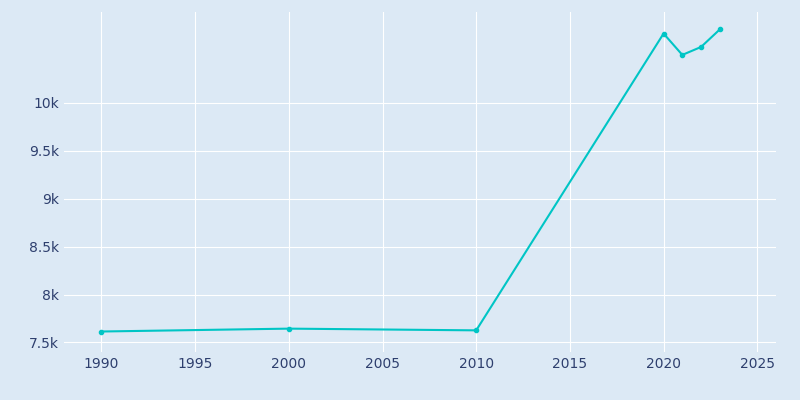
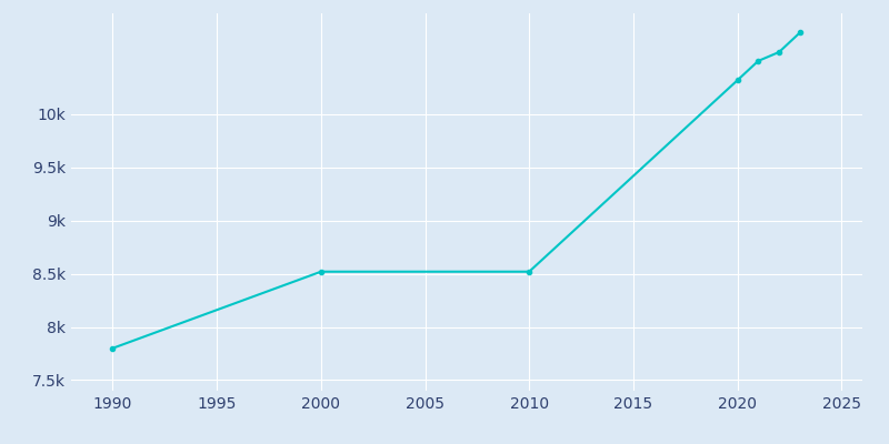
1990: 7.61k -> 7.80k
2000: 7.64k -> 8.52k
2010: 7.63k -> 8.52k
2020: 10.72k -> 10.32k
